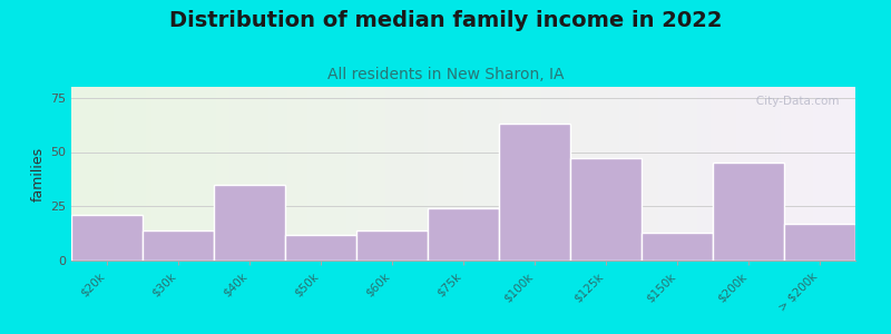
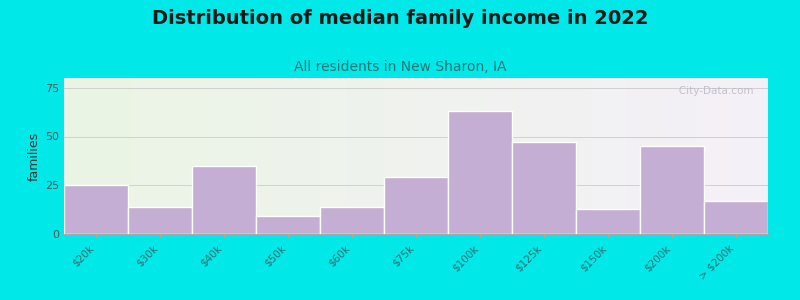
$20k: 21 -> 25
$50k: 12 -> 9
$75k: 24 -> 29
